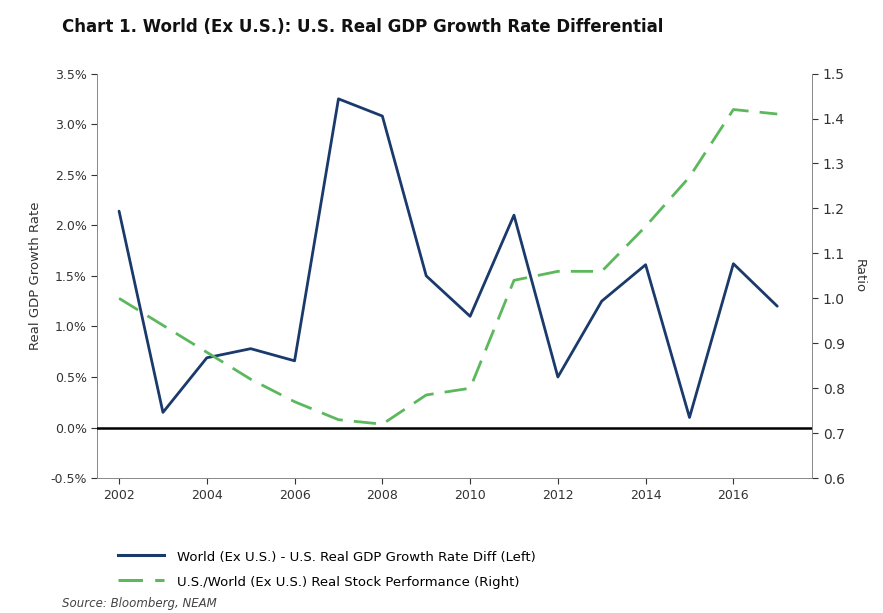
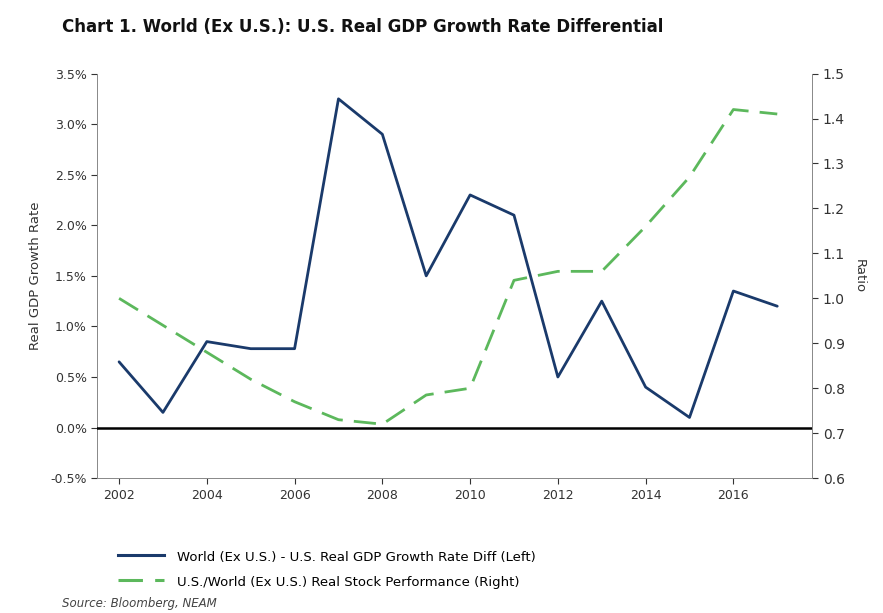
World (Ex U.S.) - U.S. Real GDP Growth Rate Diff (Left)/2002: 2.14% -> 0.65%
World (Ex U.S.) - U.S. Real GDP Growth Rate Diff (Left)/2004: 0.69% -> 0.85%
World (Ex U.S.) - U.S. Real GDP Growth Rate Diff (Left)/2006: 0.66% -> 0.78%
World (Ex U.S.) - U.S. Real GDP Growth Rate Diff (Left)/2008: 3.08% -> 2.90%
World (Ex U.S.) - U.S. Real GDP Growth Rate Diff (Left)/2010: 1.10% -> 2.30%
World (Ex U.S.) - U.S. Real GDP Growth Rate Diff (Left)/2014: 1.61% -> 0.40%
World (Ex U.S.) - U.S. Real GDP Growth Rate Diff (Left)/2016: 1.62% -> 1.35%
